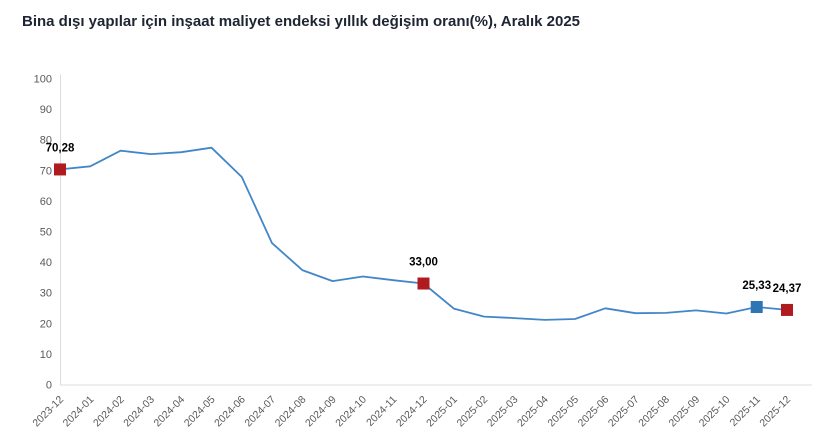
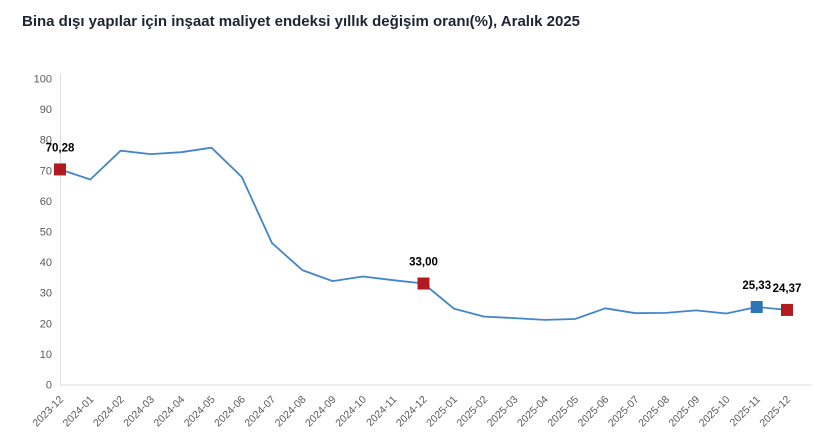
2024-01: 71 -> 67
